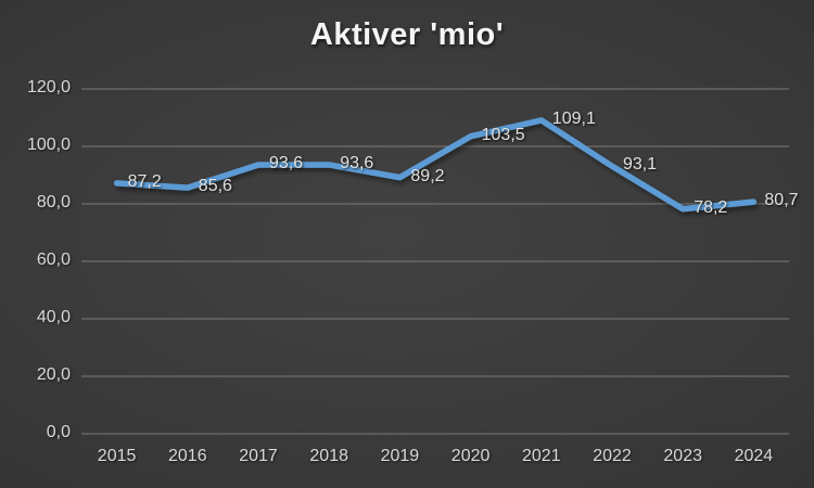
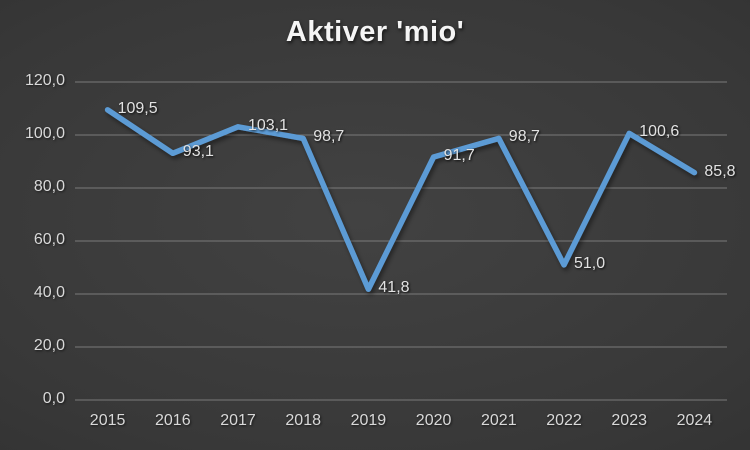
2015: 87,2 -> 109,5
2016: 85,6 -> 93,1
2017: 93,6 -> 103,1
2018: 93,6 -> 98,7
2019: 89,2 -> 41,8
2020: 103,5 -> 91,7
2021: 109,1 -> 98,7
2022: 93,1 -> 51,0
2023: 78,2 -> 100,6
2024: 80,7 -> 85,8
